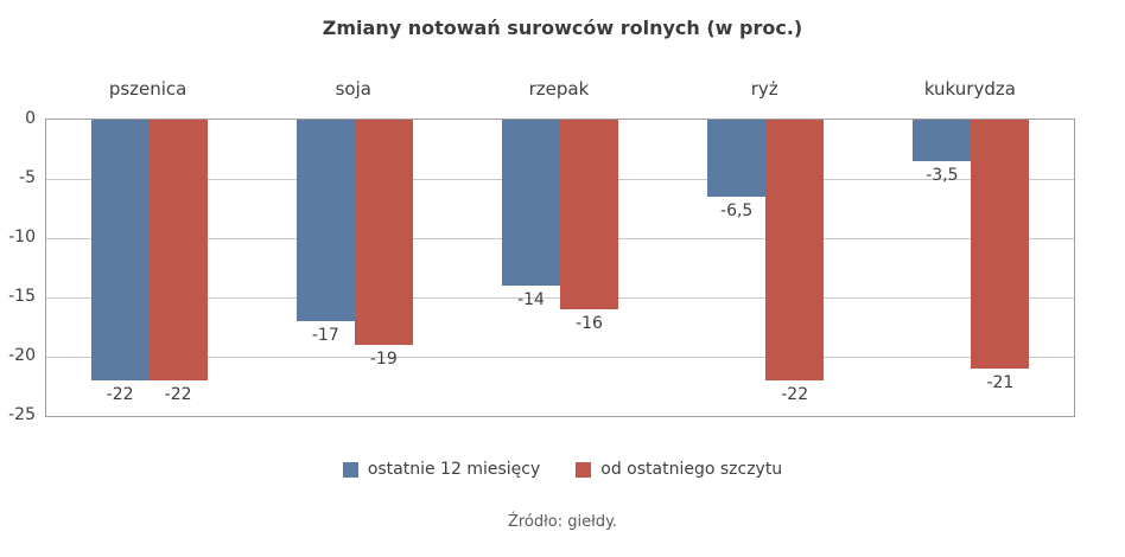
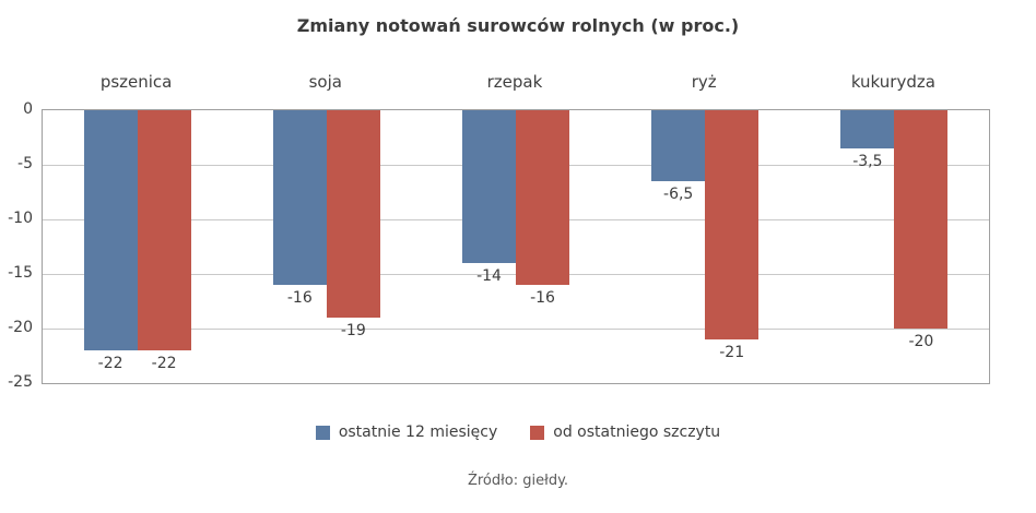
ostatnie 12 miesięcy/soja: -17 -> -16
od ostatniego szczytu/ryż: -22 -> -21
od ostatniego szczytu/kukurydza: -21 -> -20
